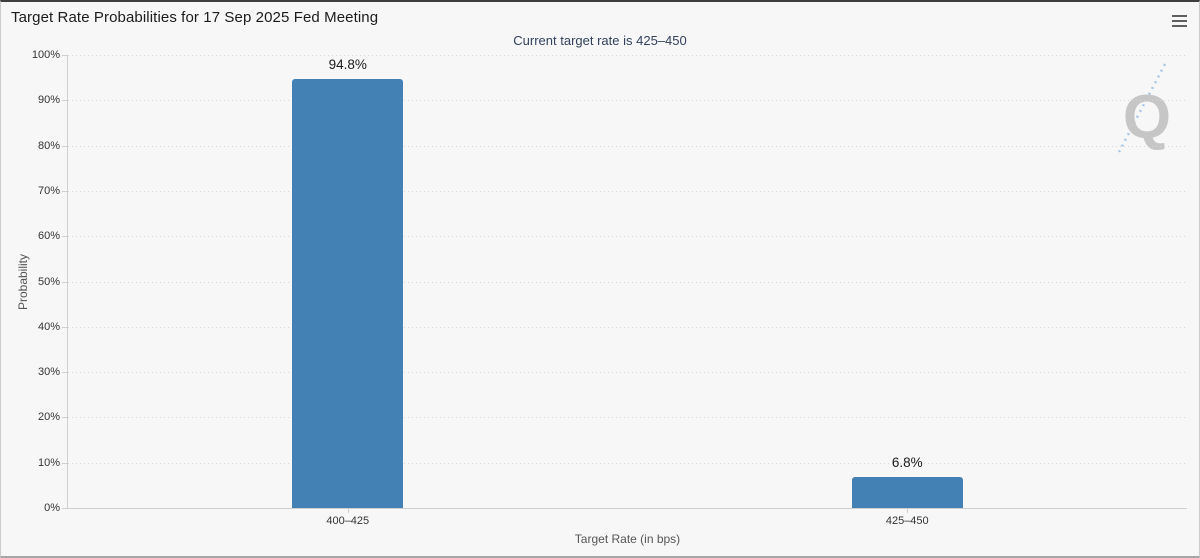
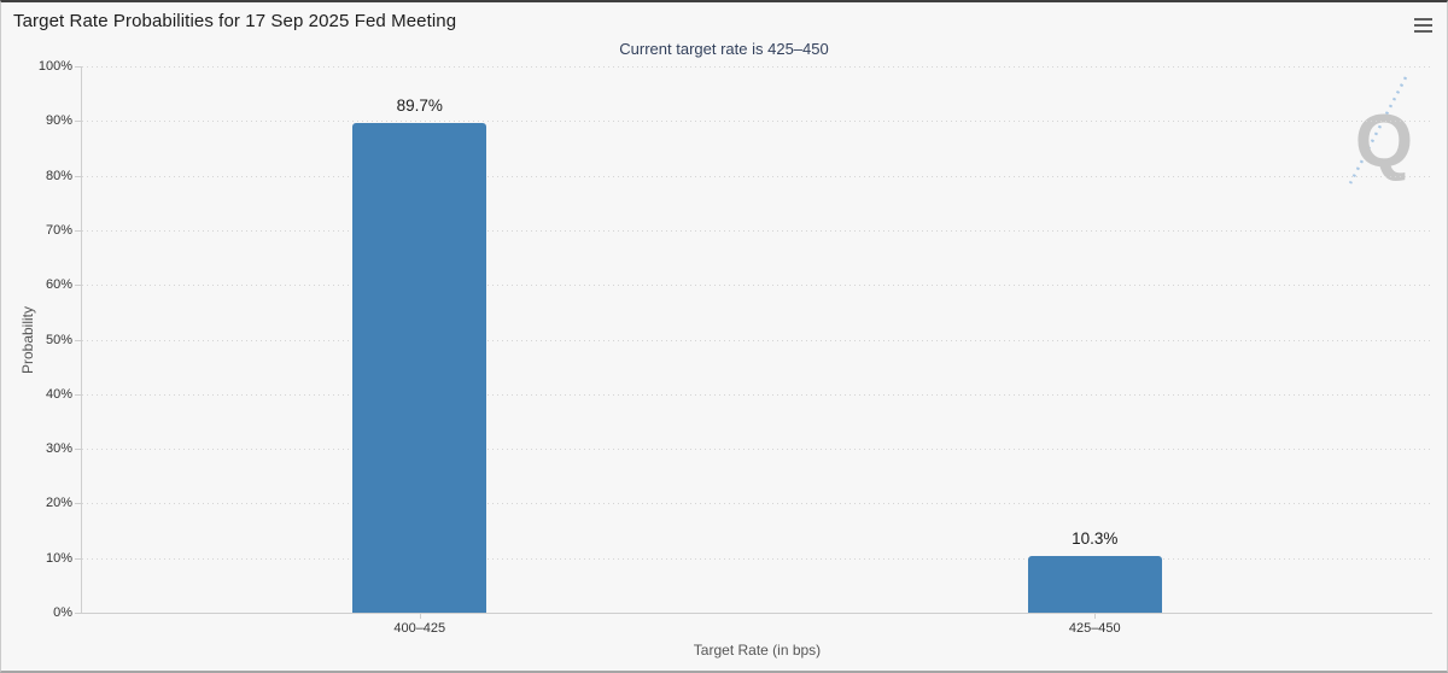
400–425: 94.8% -> 89.7%
425–450: 6.8% -> 10.3%
